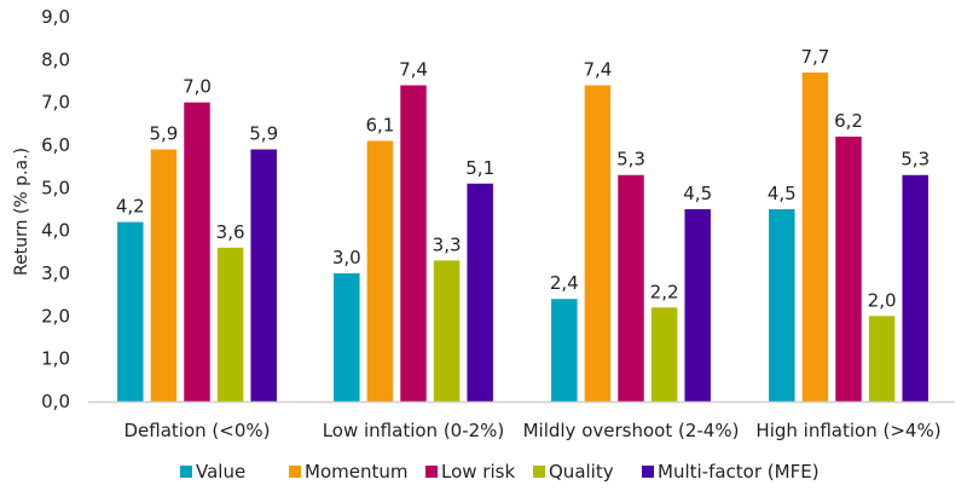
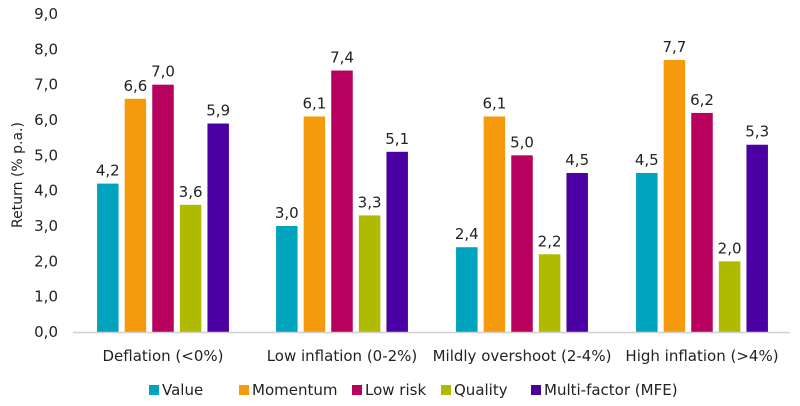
Momentum/Deflation (<0%): 5,9 -> 6,6
Momentum/Mildly overshoot (2-4%): 7,4 -> 6,1
Low risk/Mildly overshoot (2-4%): 5,3 -> 5,0
